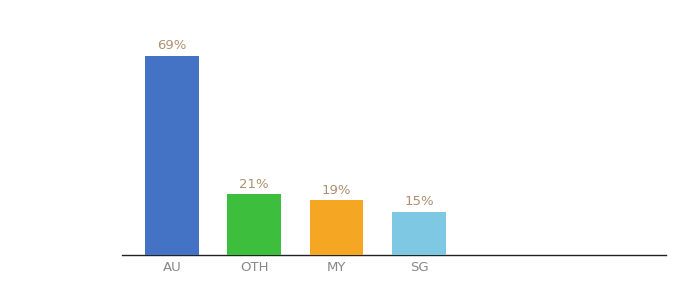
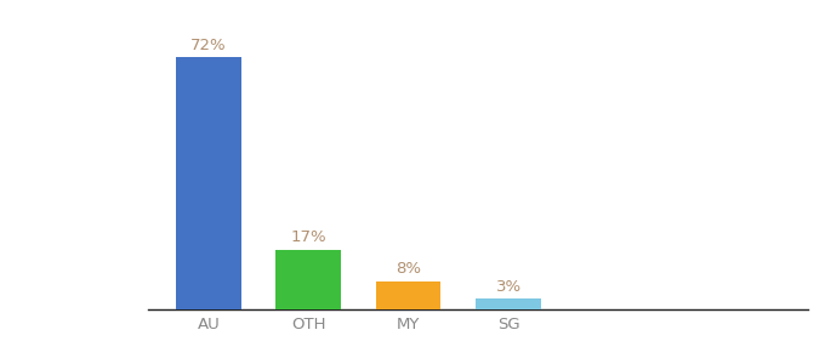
AU: 69% -> 72%
OTH: 21% -> 17%
MY: 19% -> 8%
SG: 15% -> 3%
